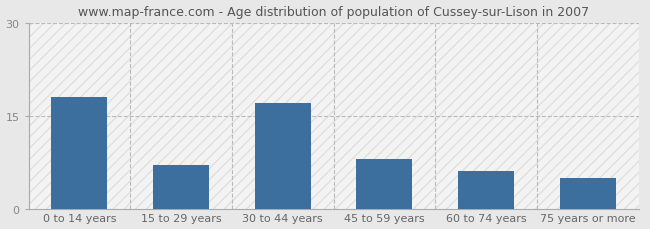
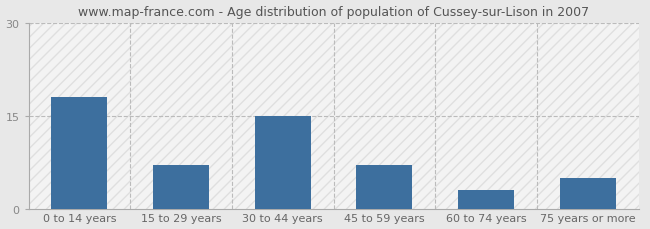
30 to 44 years: 17 -> 15
45 to 59 years: 8 -> 7
60 to 74 years: 6 -> 3
